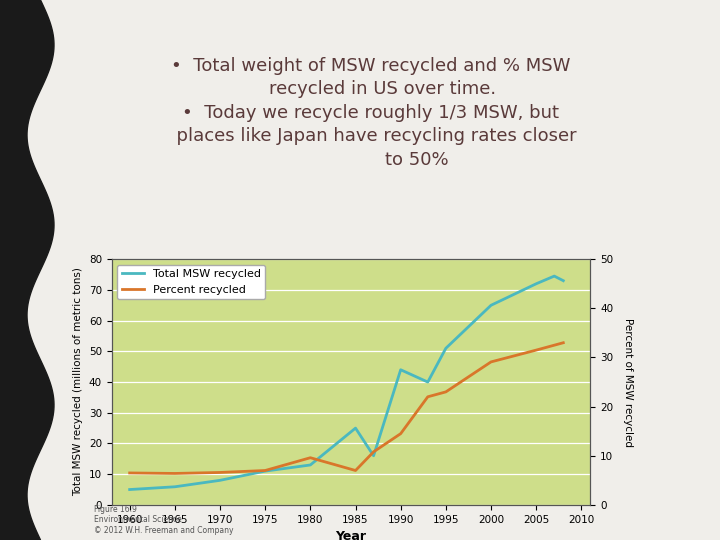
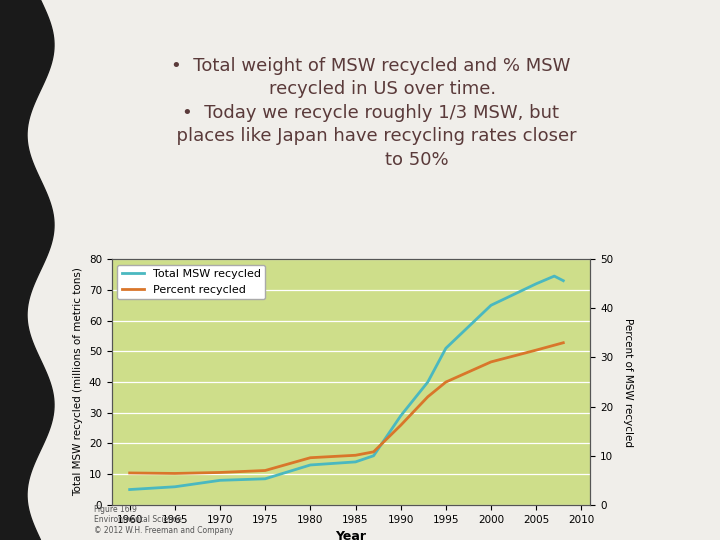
Total MSW recycled/1975: 11.0 -> 8.5
Total MSW recycled/1985: 25.0 -> 14.0
Percent recycled/1985: 7.0 -> 10.1
Total MSW recycled/1990: 44.0 -> 29.0
Percent recycled/1990: 14.5 -> 16.2
Percent recycled/1995: 23.0 -> 25.0
